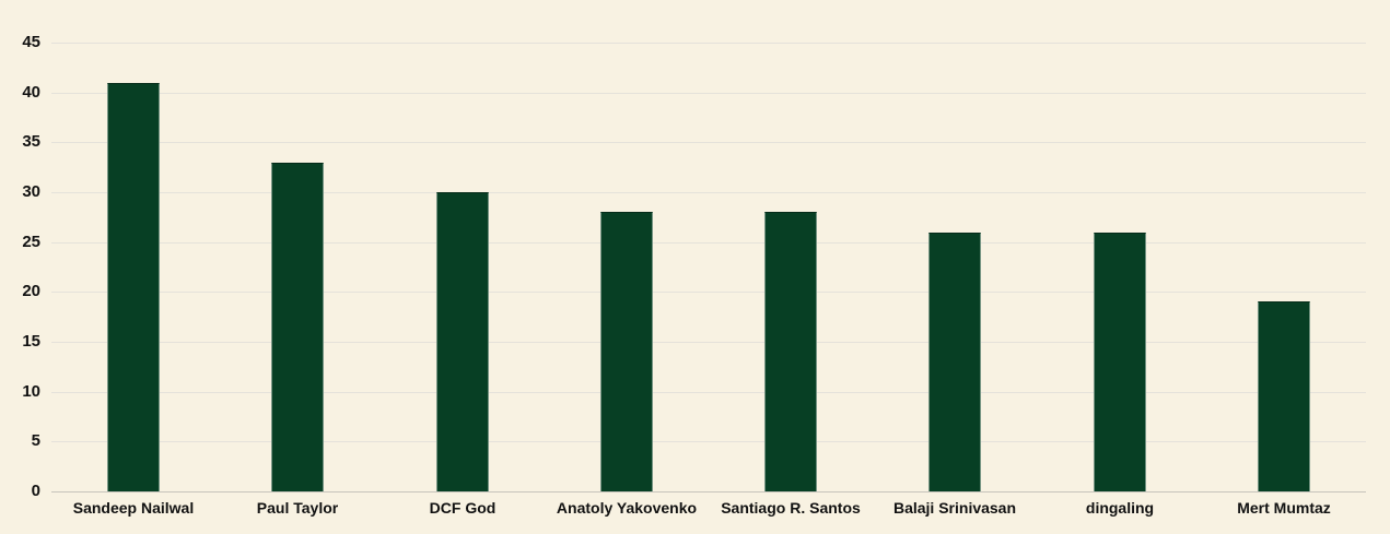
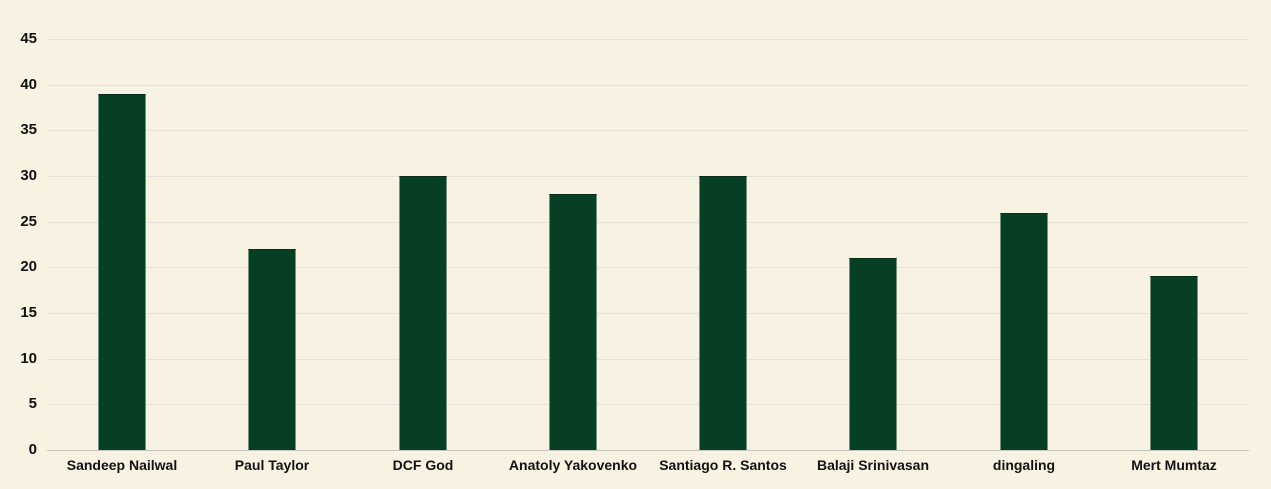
Sandeep Nailwal: 41 -> 39
Paul Taylor: 33 -> 22
Santiago R. Santos: 28 -> 30
Balaji Srinivasan: 26 -> 21
